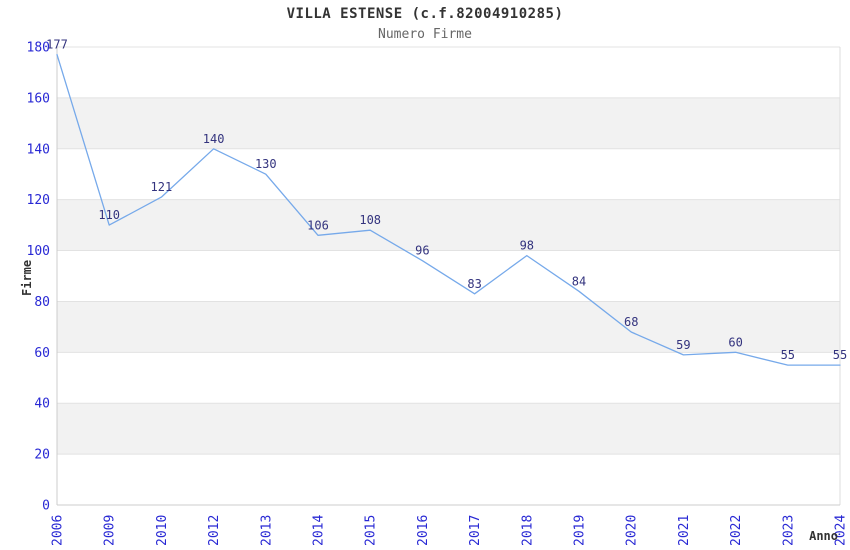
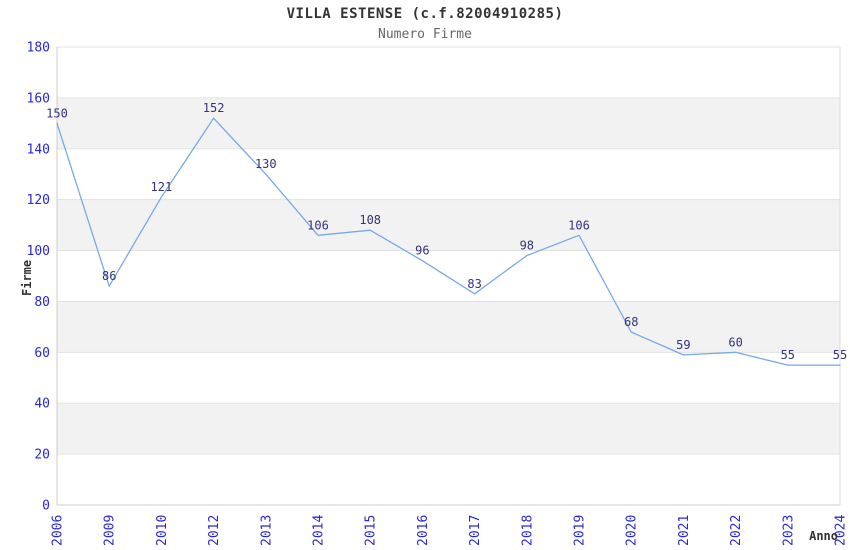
2006: 177 -> 150
2009: 110 -> 86
2012: 140 -> 152
2019: 84 -> 106
